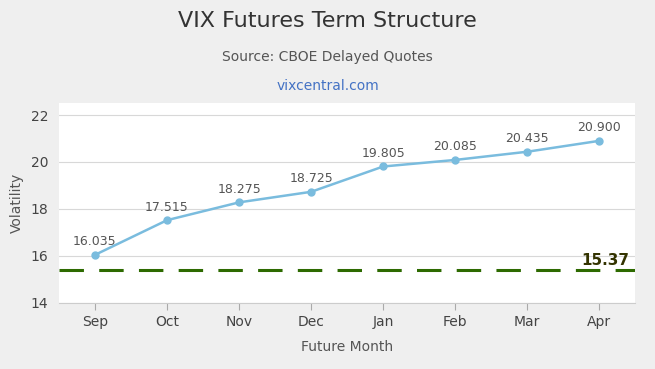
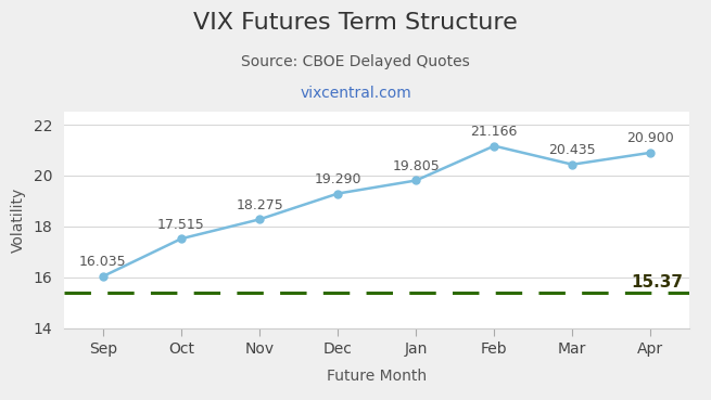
Dec: 18.725 -> 19.290
Feb: 20.085 -> 21.166
